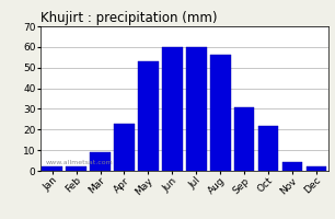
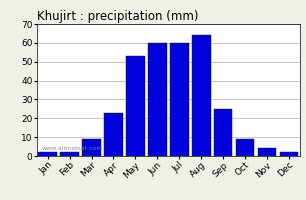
Aug: 56 -> 64
Sep: 31 -> 25
Oct: 22 -> 9
